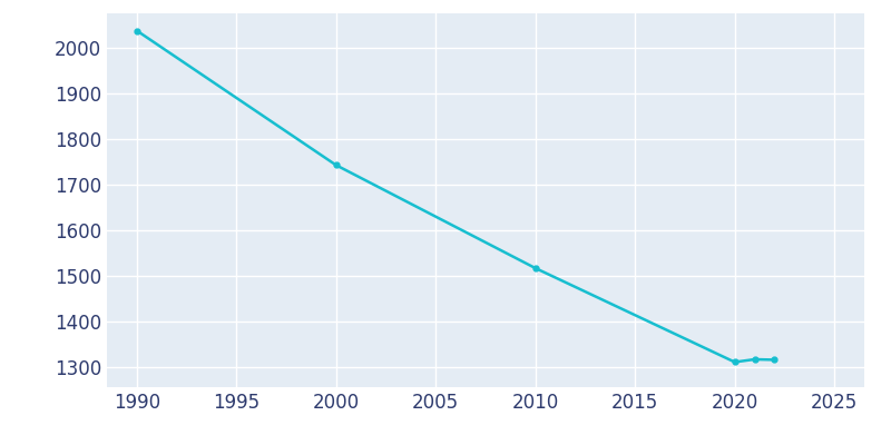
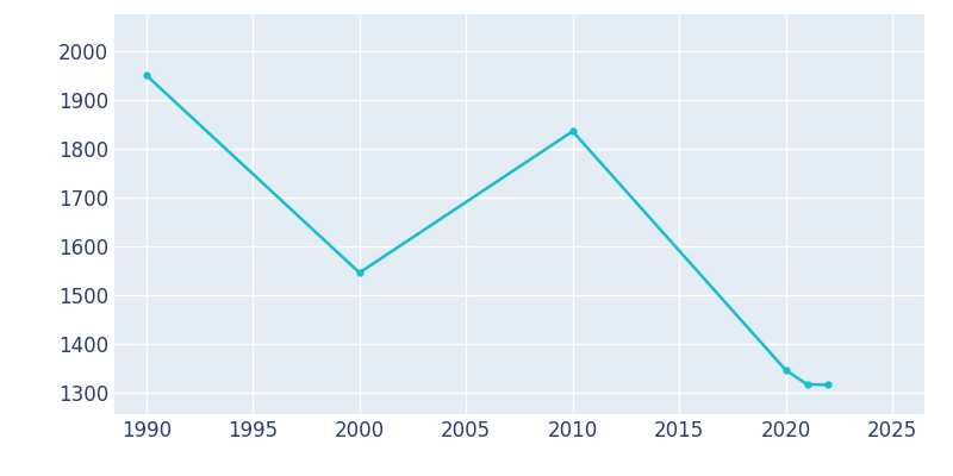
1990: 2037 -> 1950
2000: 1742 -> 1545
2010: 1516 -> 1835
2020: 1310 -> 1345
